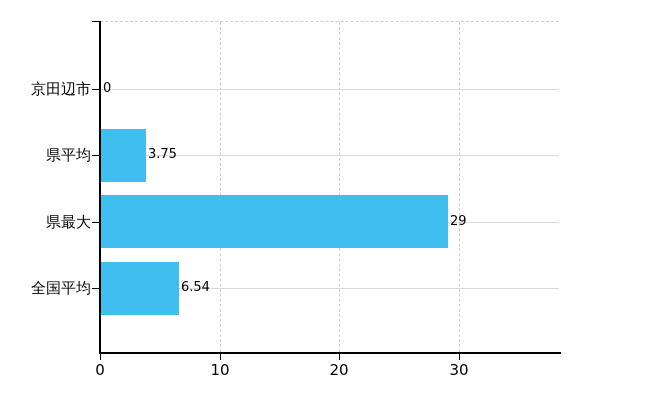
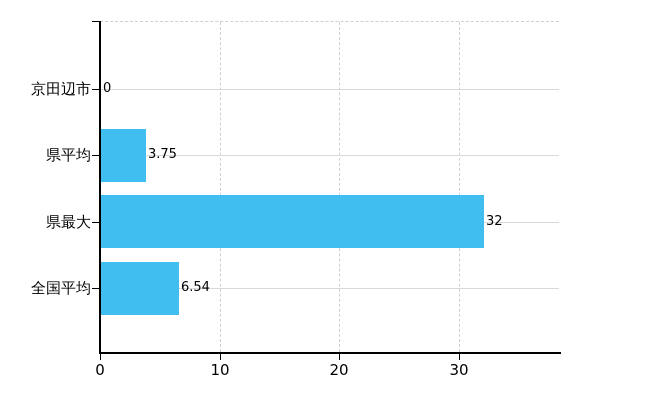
県最大: 29 -> 32
